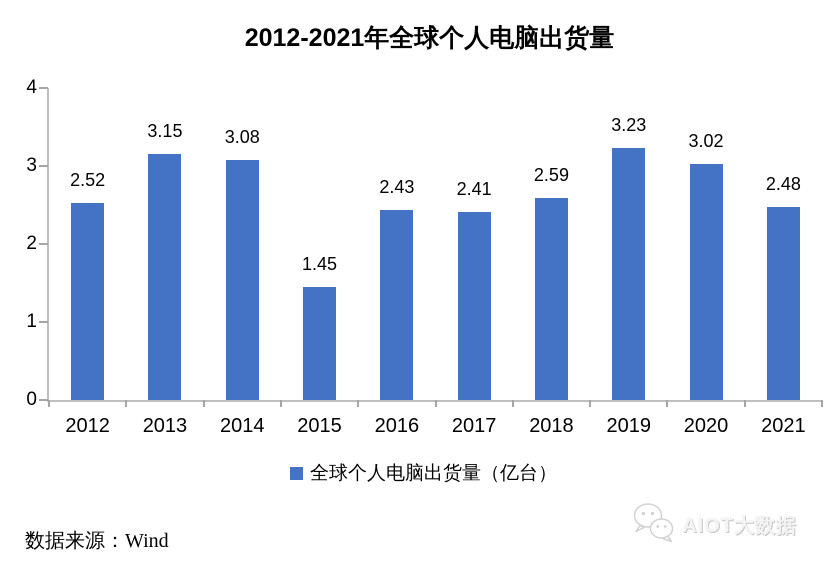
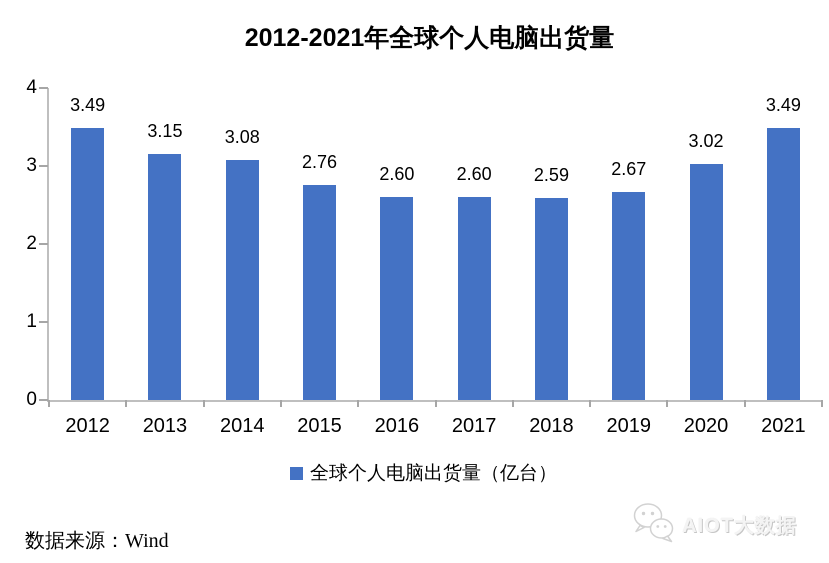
2012: 2.52 -> 3.49
2015: 1.45 -> 2.76
2016: 2.43 -> 2.60
2017: 2.41 -> 2.60
2019: 3.23 -> 2.67
2021: 2.48 -> 3.49
